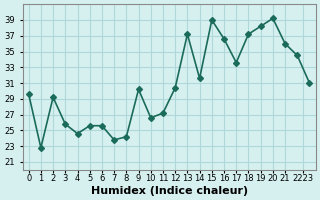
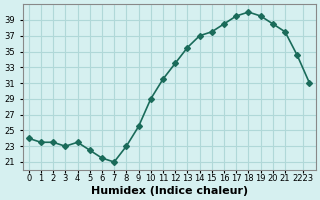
0: 29.6 -> 24.0
1: 22.8 -> 23.5
2: 29.2 -> 23.5
3: 25.8 -> 23.0
4: 24.6 -> 23.5
5: 25.6 -> 22.5
6: 25.6 -> 21.5
7: 23.8 -> 21.0
8: 24.2 -> 23.0
9: 30.2 -> 25.5
10: 26.6 -> 29.0
11: 27.2 -> 31.5
12: 30.4 -> 33.5
13: 37.2 -> 35.5
14: 31.6 -> 37.0
15: 39.0 -> 37.5
16: 36.6 -> 38.5
17: 33.6 -> 39.5
18: 37.2 -> 40.0
19: 38.2 -> 39.5
20: 39.2 -> 38.5
21: 36.0 -> 37.5
